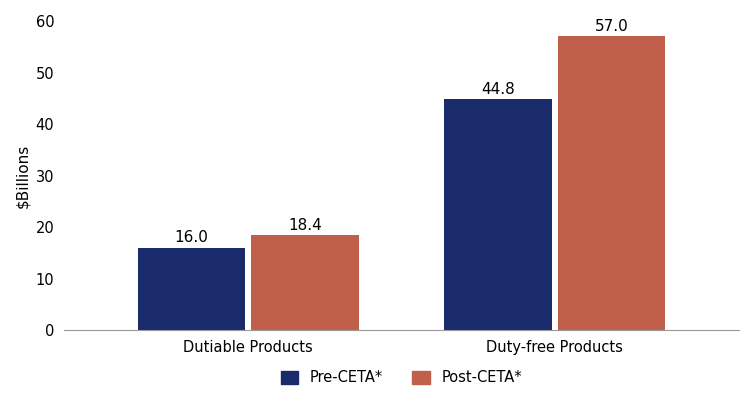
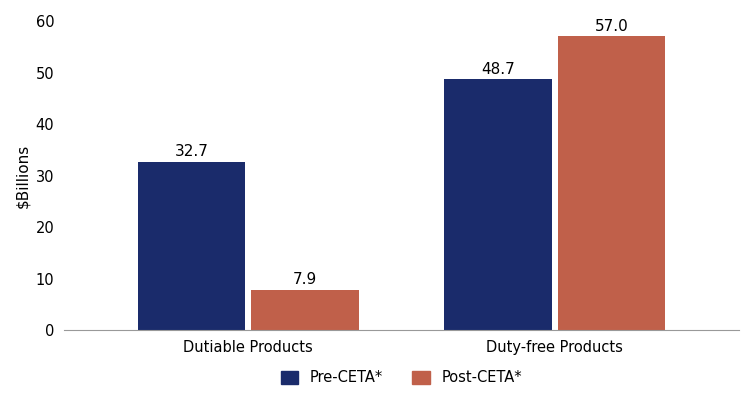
Pre-CETA*/Dutiable Products: 16.0 -> 32.7
Post-CETA*/Dutiable Products: 18.4 -> 7.9
Pre-CETA*/Duty-free Products: 44.8 -> 48.7
